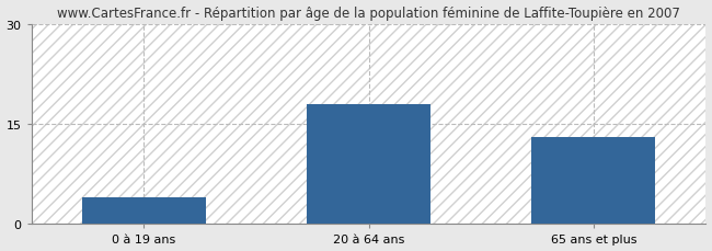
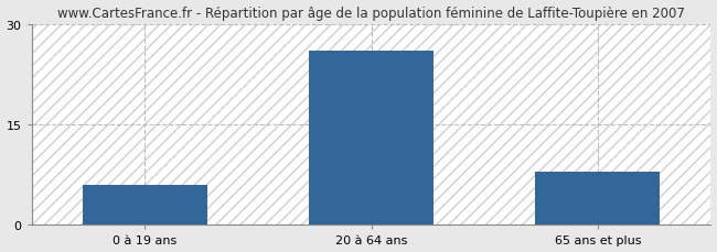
0 à 19 ans: 4 -> 6
20 à 64 ans: 18 -> 26
65 ans et plus: 13 -> 8
